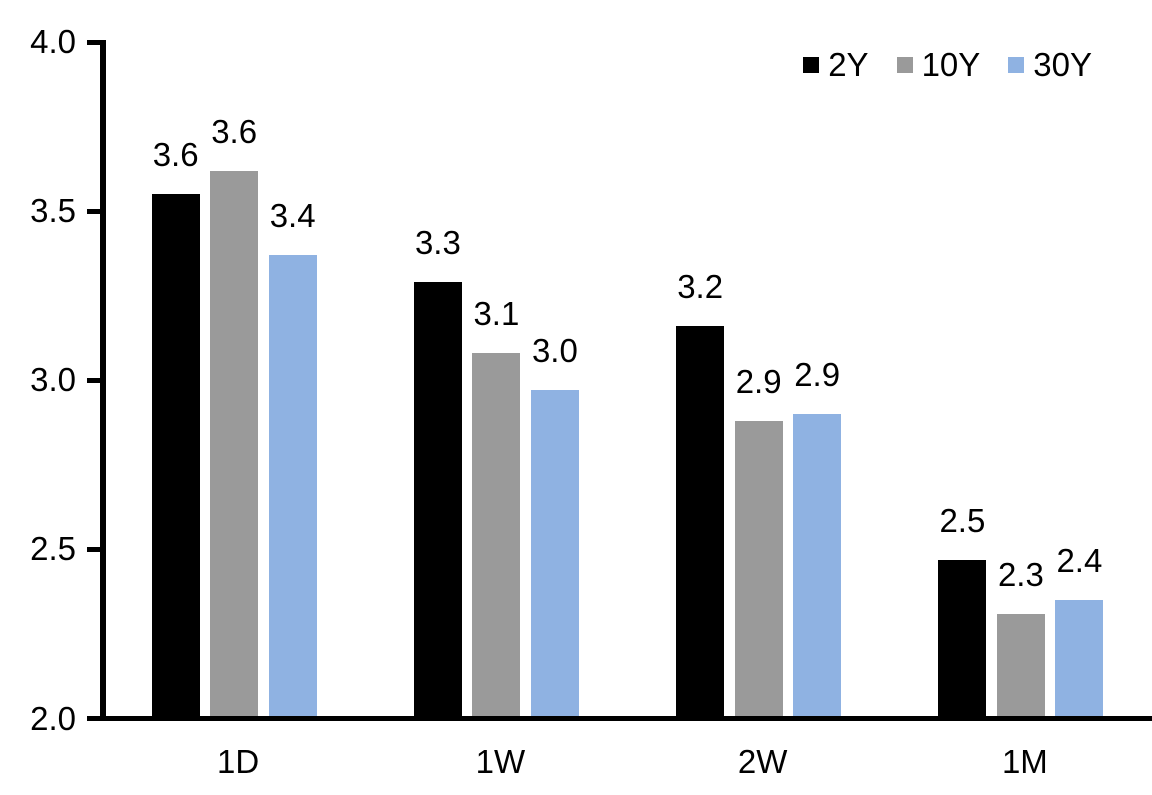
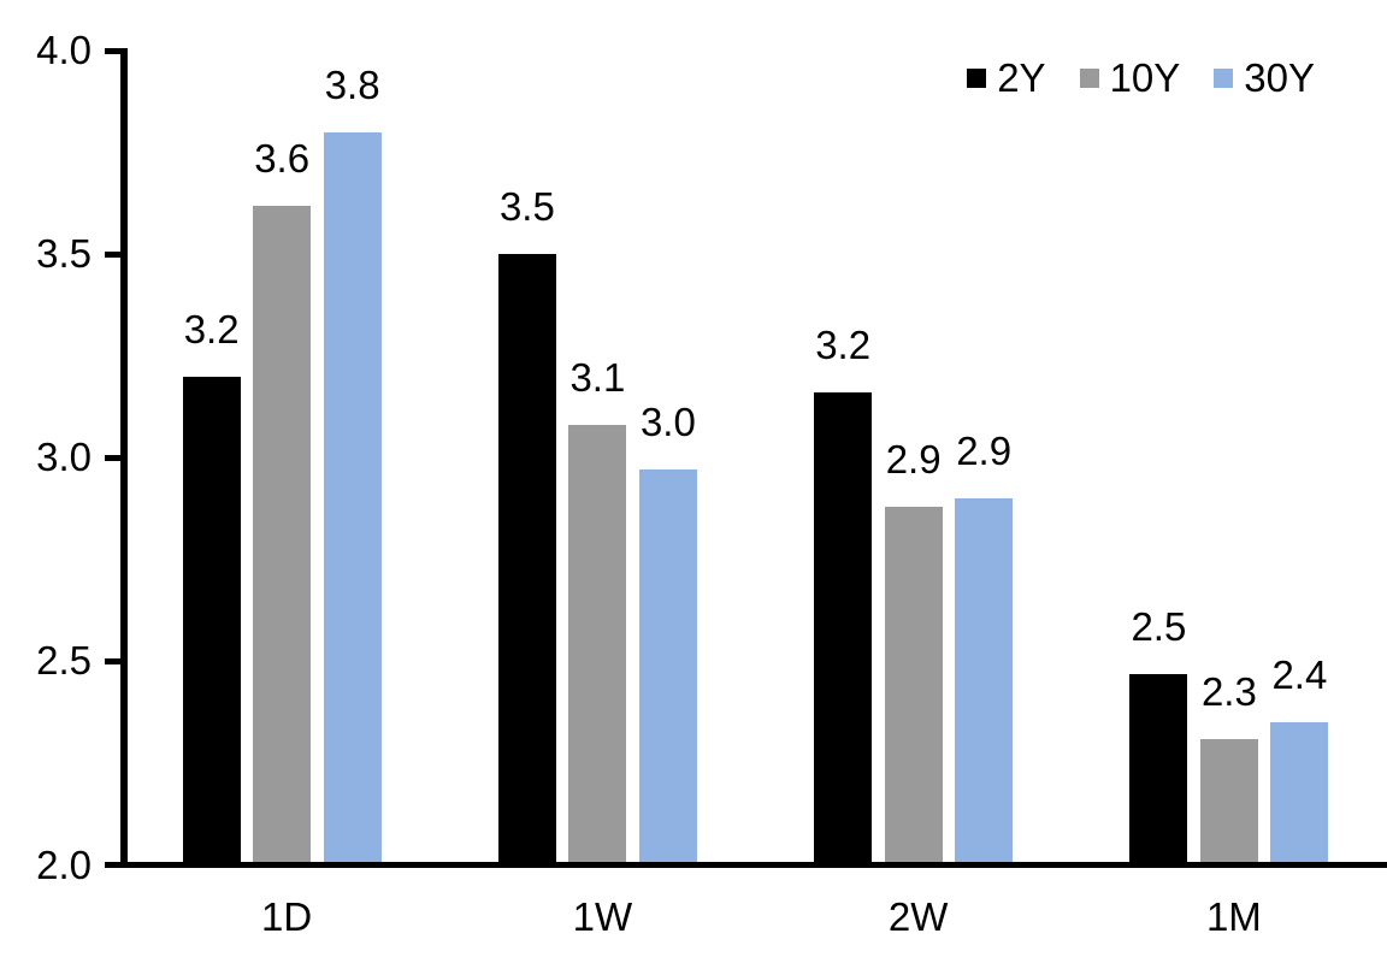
2Y/1D: 3.6 -> 3.2
30Y/1D: 3.4 -> 3.8
2Y/1W: 3.3 -> 3.5
